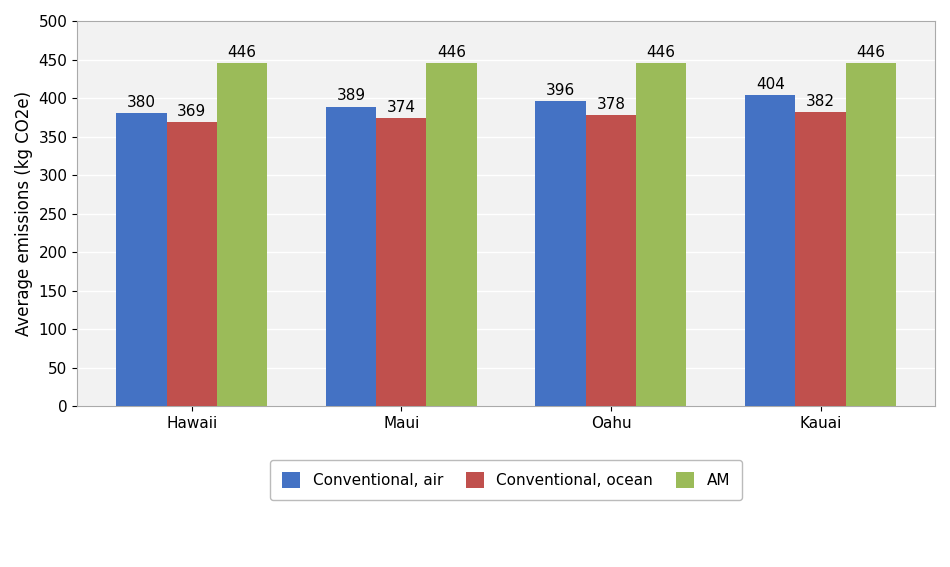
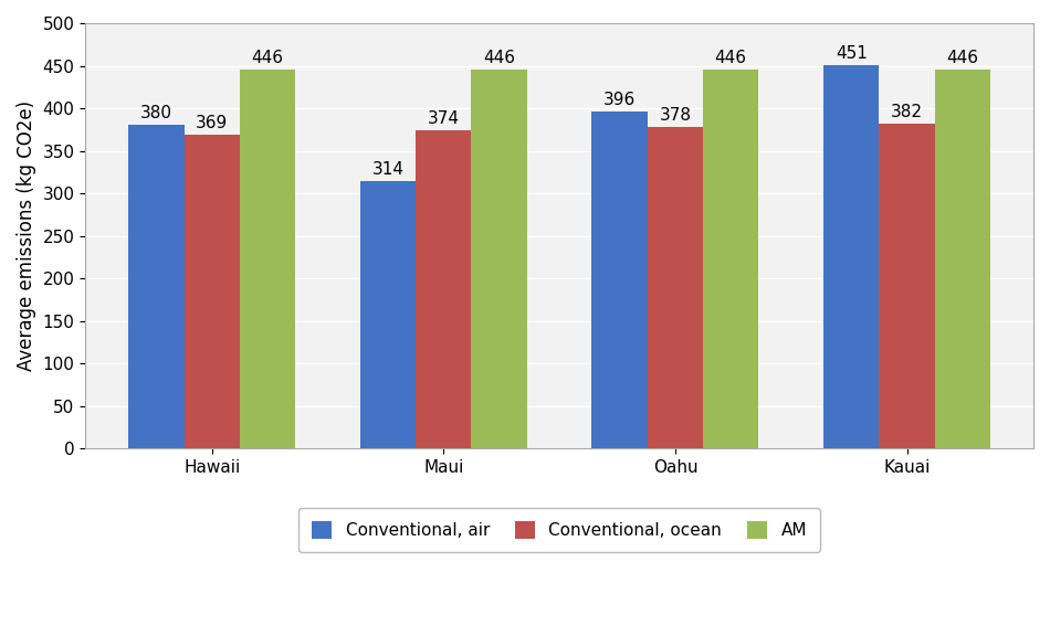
Conventional, air/Maui: 389 -> 314
Conventional, air/Kauai: 404 -> 451
